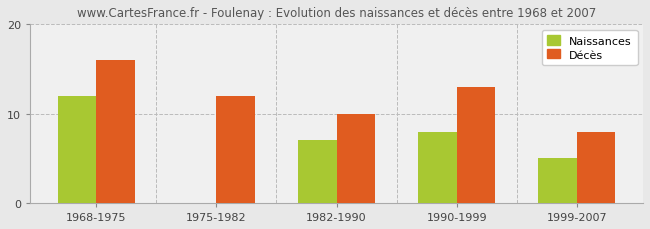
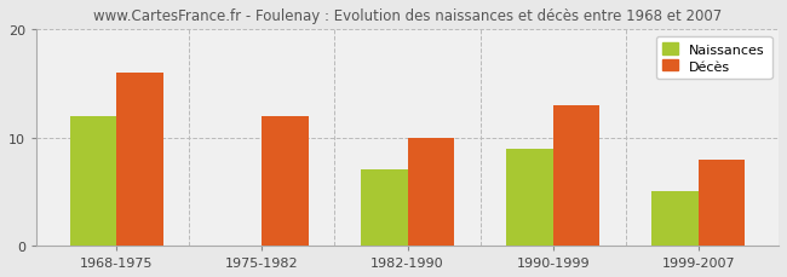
Naissances/1990-1999: 8 -> 9
